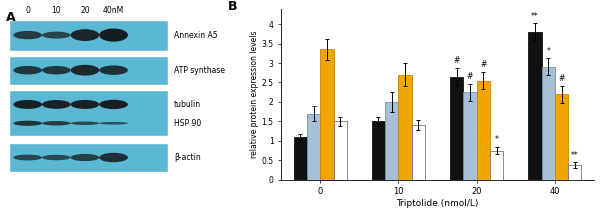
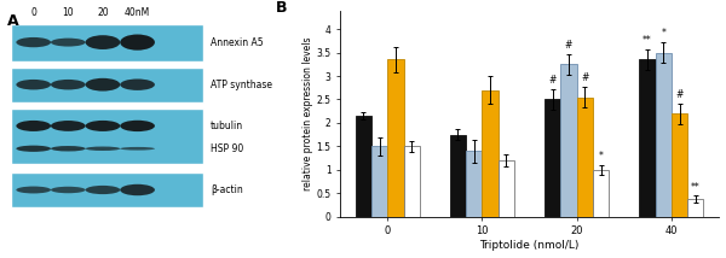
Annexin A5/0: 1.10 -> 2.15
ATP synthase/0: 1.70 -> 1.50
Annexin A5/10: 1.50 -> 1.75
ATP synthase/10: 2.00 -> 1.40
HSP 90/10: 1.40 -> 1.20
Annexin A5/20: 2.65 -> 2.50
ATP synthase/20: 2.25 -> 3.25
HSP 90/20: 0.75 -> 1.00
Annexin A5/40: 3.80 -> 3.35
ATP synthase/40: 2.90 -> 3.50
